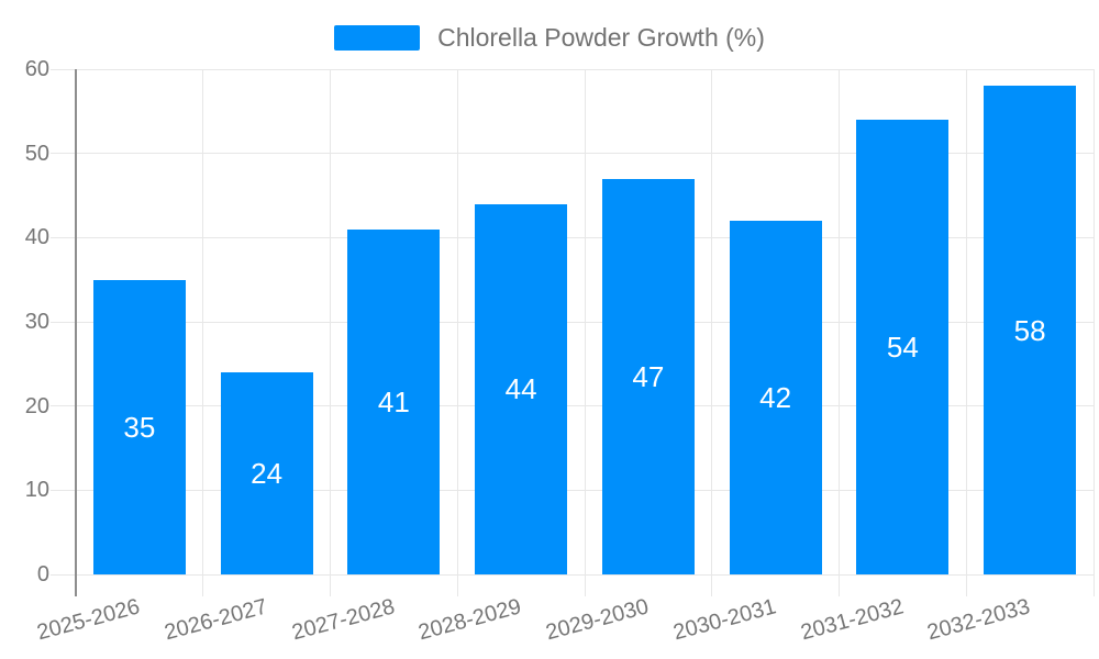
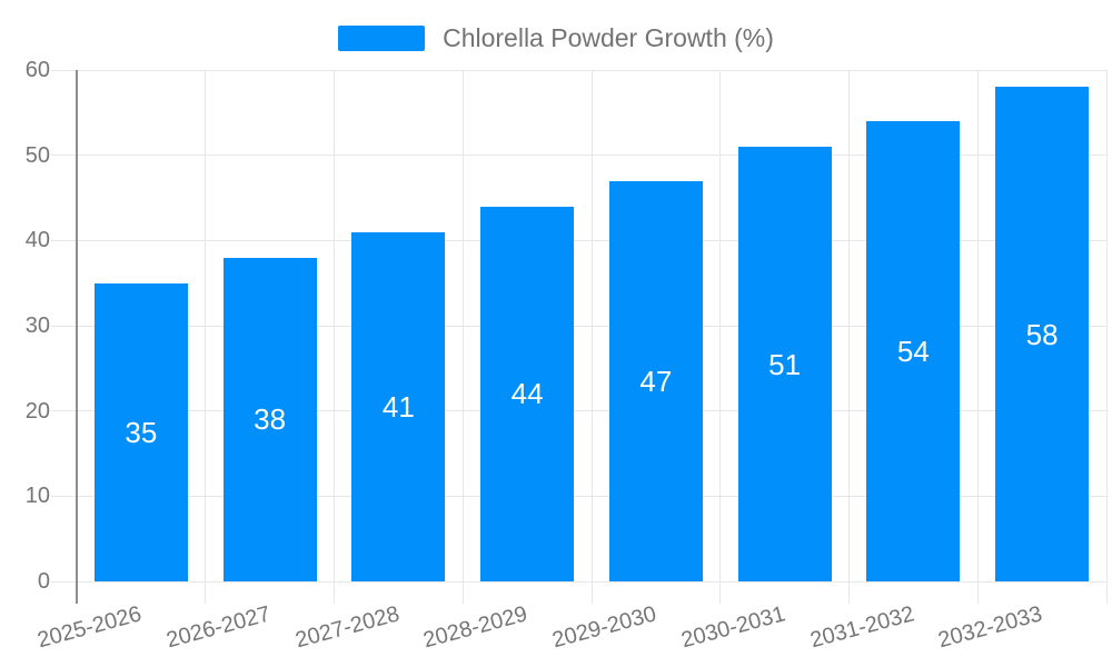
2026-2027: 24 -> 38
2030-2031: 42 -> 51
